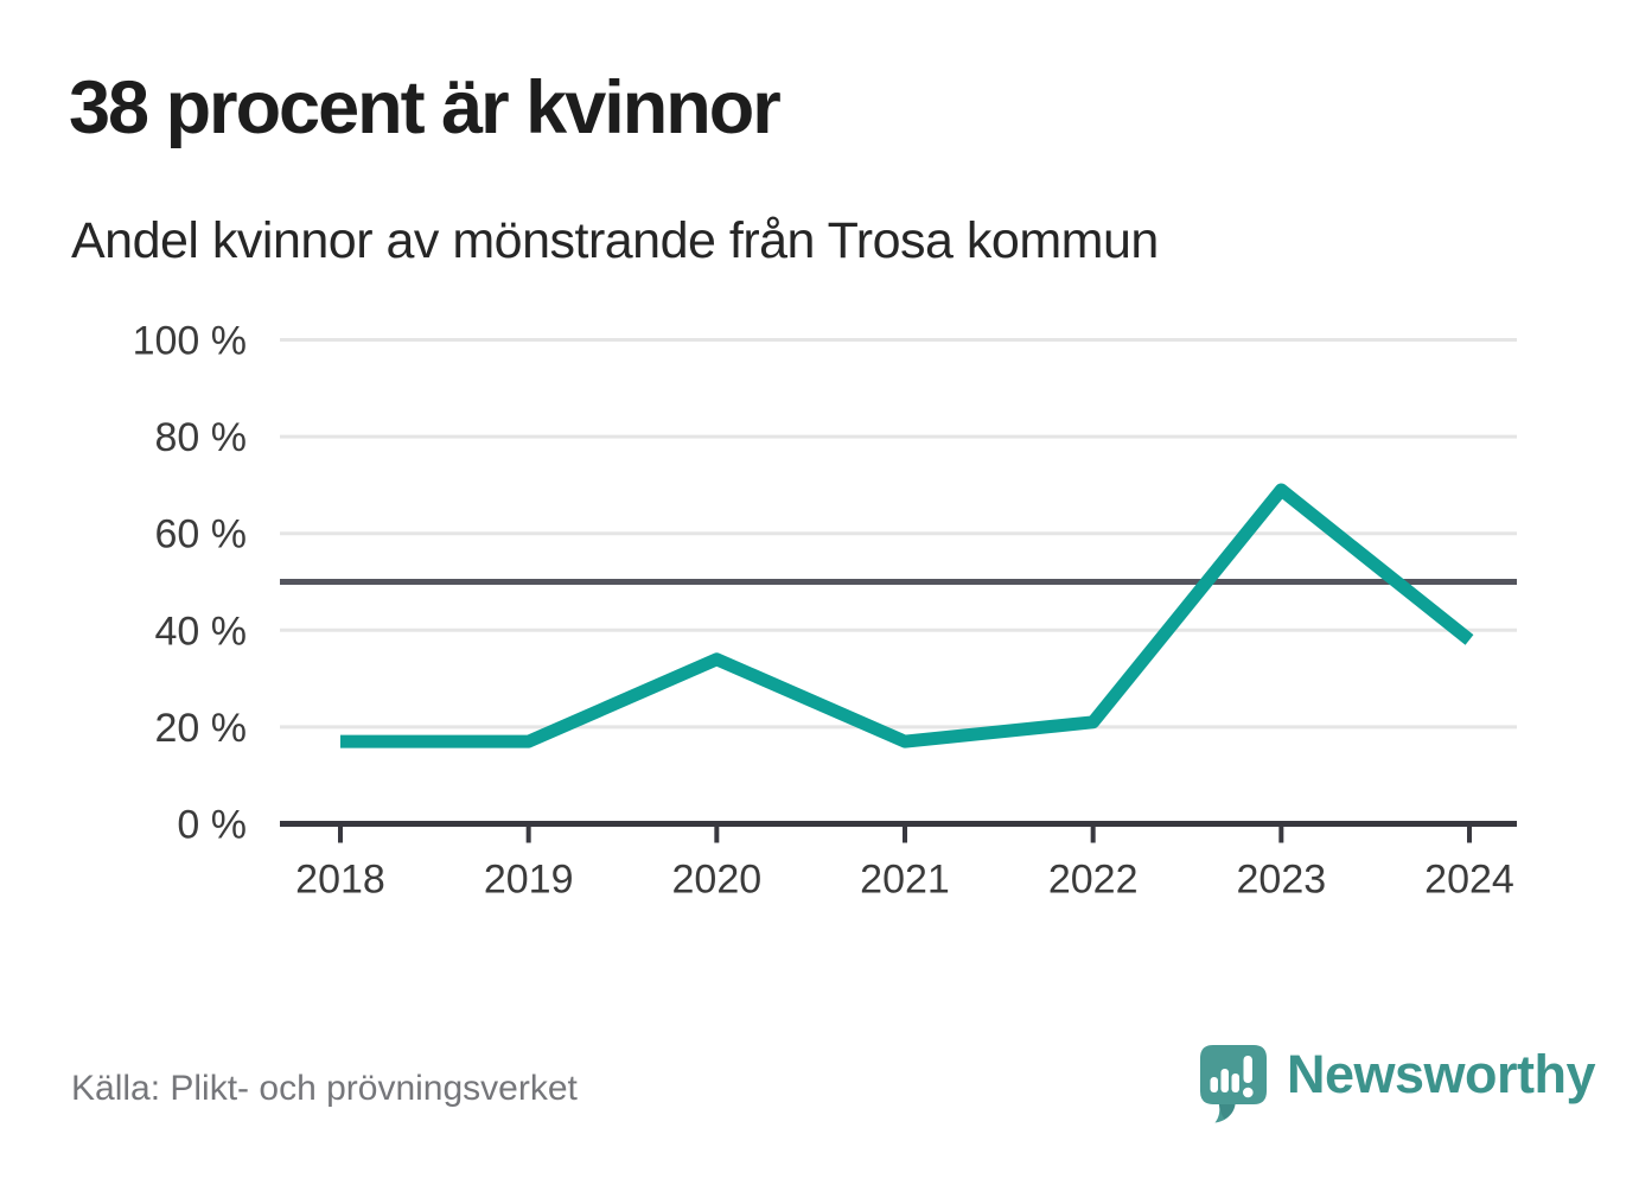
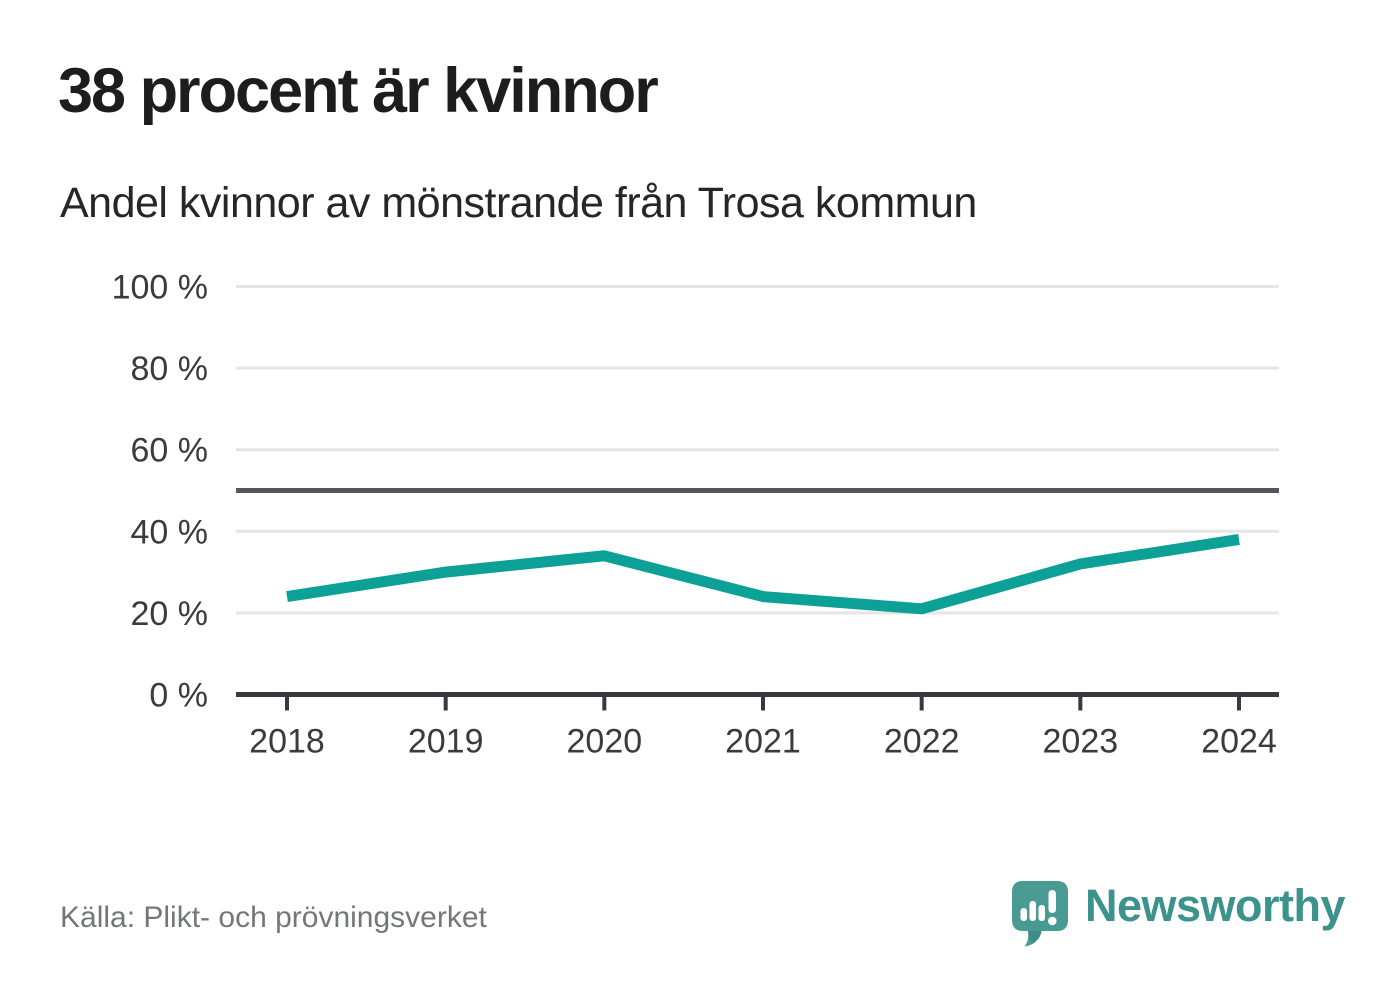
2018: 17% -> 24%
2019: 17% -> 30%
2021: 17% -> 24%
2023: 69% -> 32%
